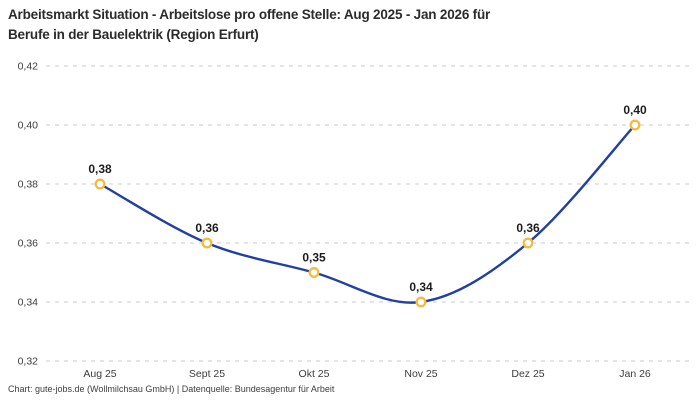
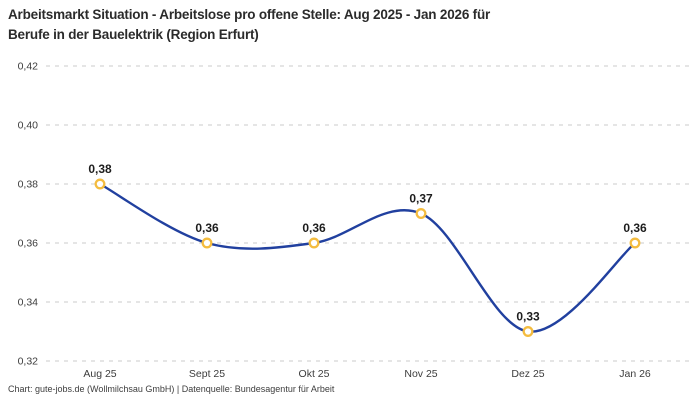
Okt 25: 0,35 -> 0,36
Nov 25: 0,34 -> 0,37
Dez 25: 0,36 -> 0,33
Jan 26: 0,40 -> 0,36
